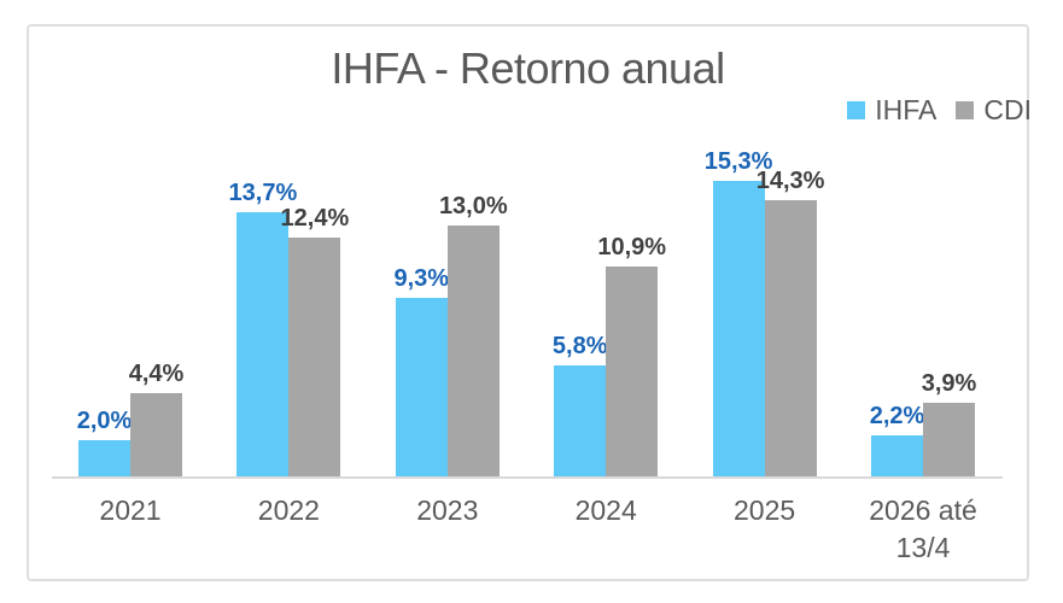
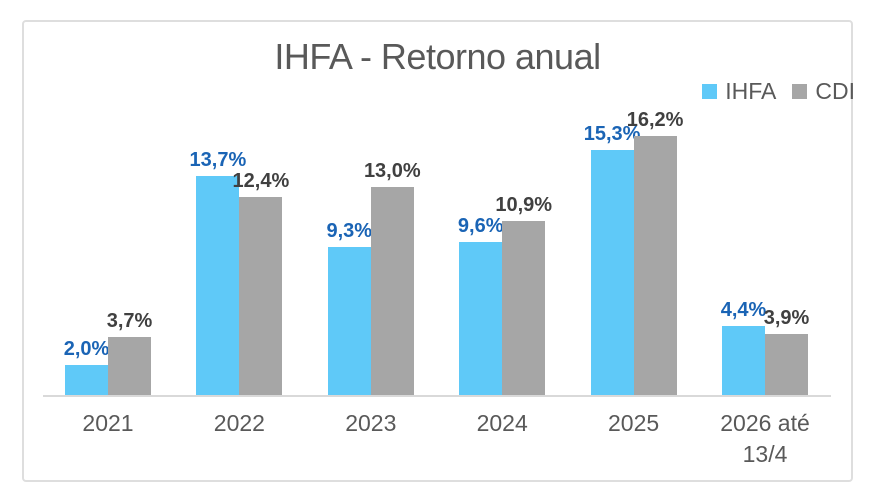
CDI/2021: 4,4% -> 3,7%
IHFA/2024: 5,8% -> 9,6%
CDI/2025: 14,3% -> 16,2%
IHFA/2026 até 13/4: 2,2% -> 4,4%
